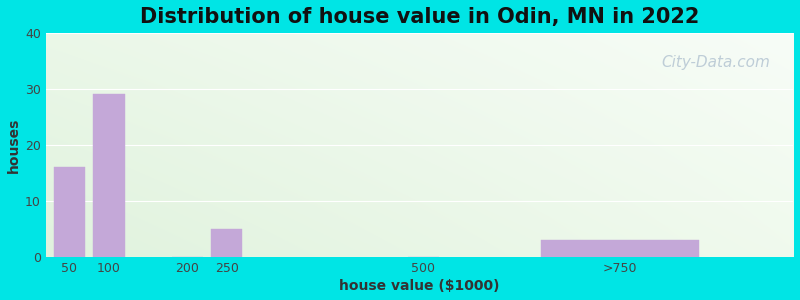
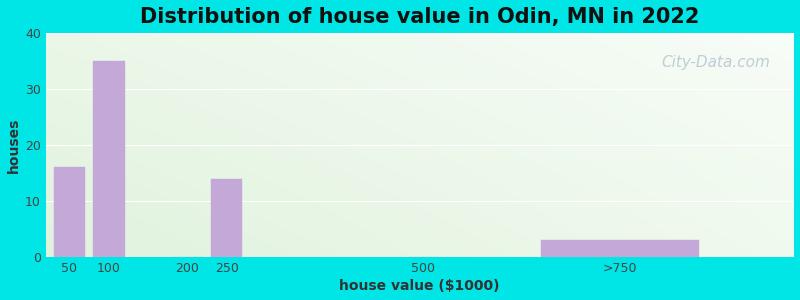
100: 29 -> 35
250: 5 -> 14
